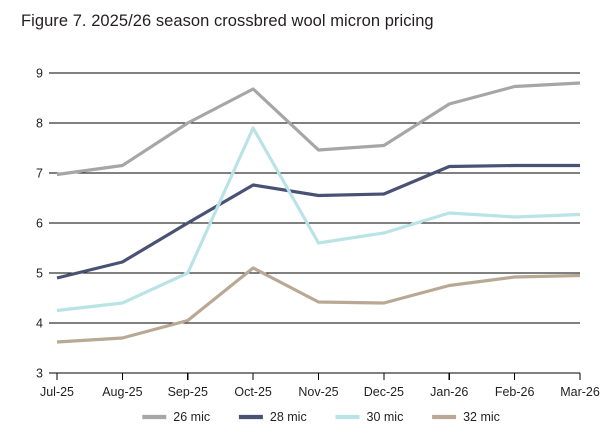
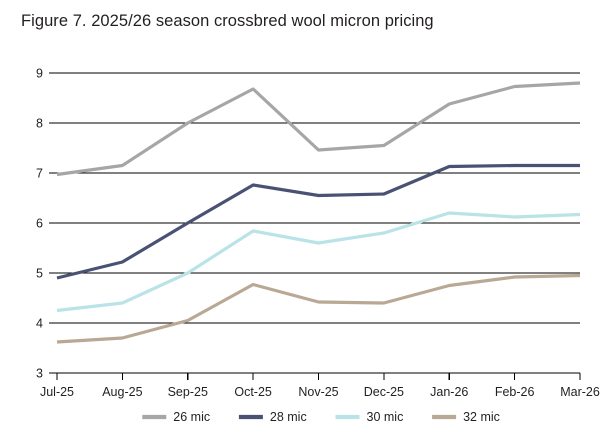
30 mic/Oct-25: 7.9 -> 5.8
32 mic/Oct-25: 5.1 -> 4.8
